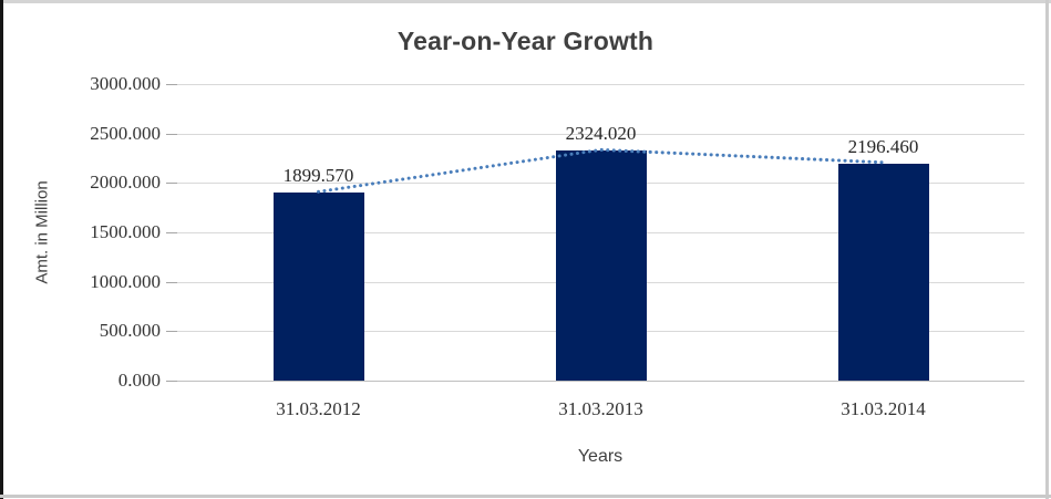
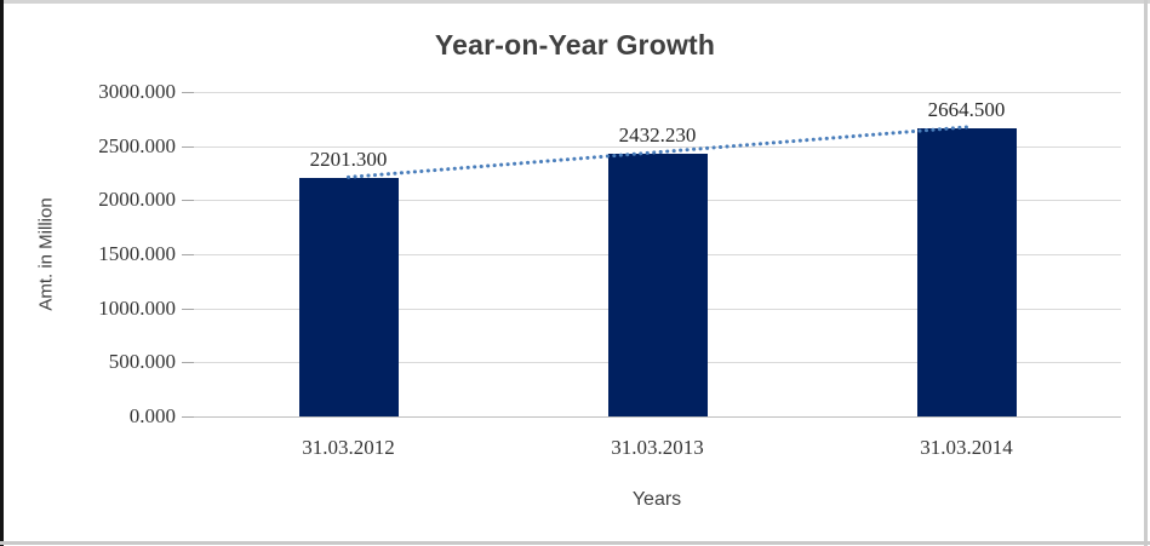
31.03.2012: 1899.570 -> 2201.300
31.03.2013: 2324.020 -> 2432.230
31.03.2014: 2196.460 -> 2664.500
